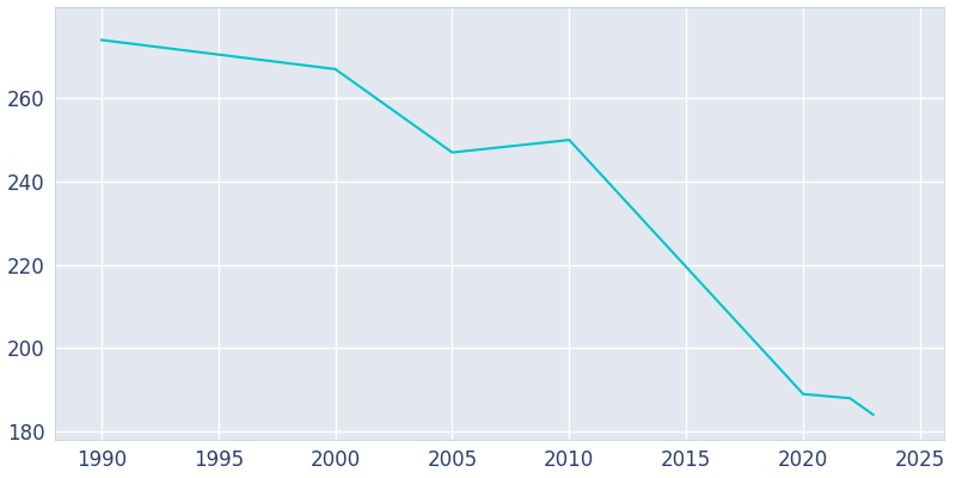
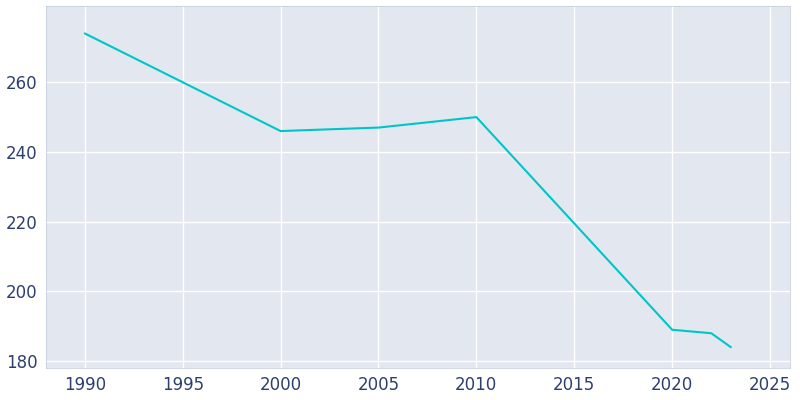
2000: 267 -> 246
